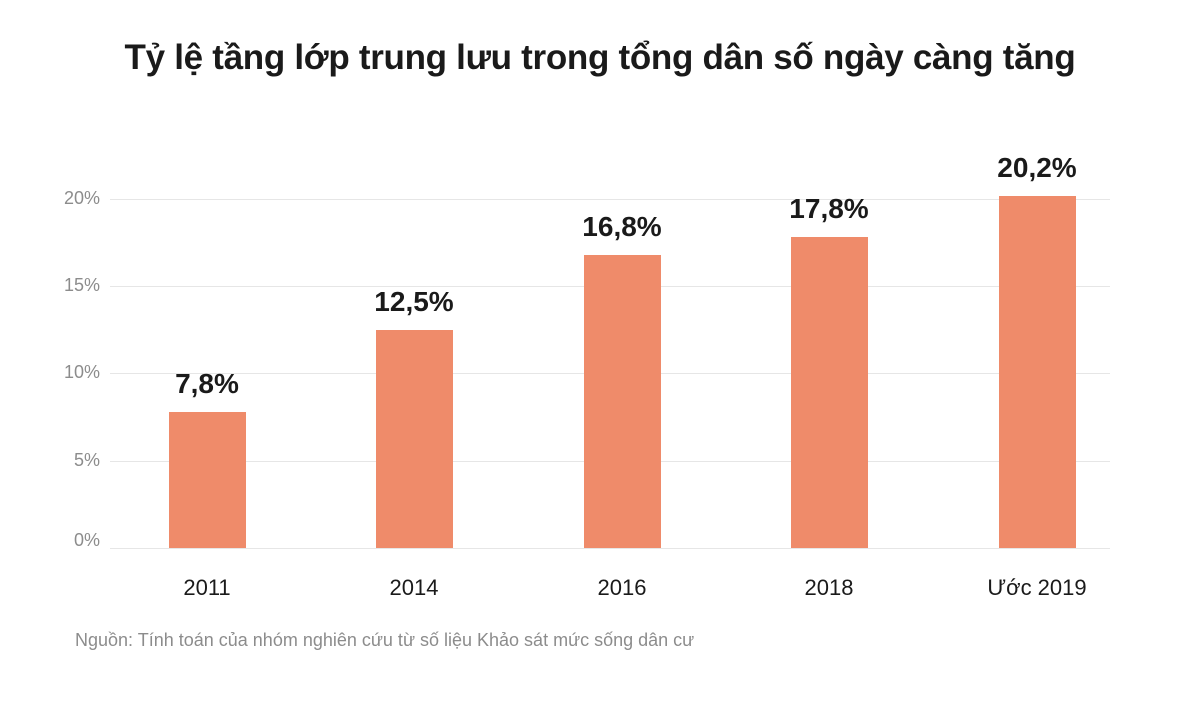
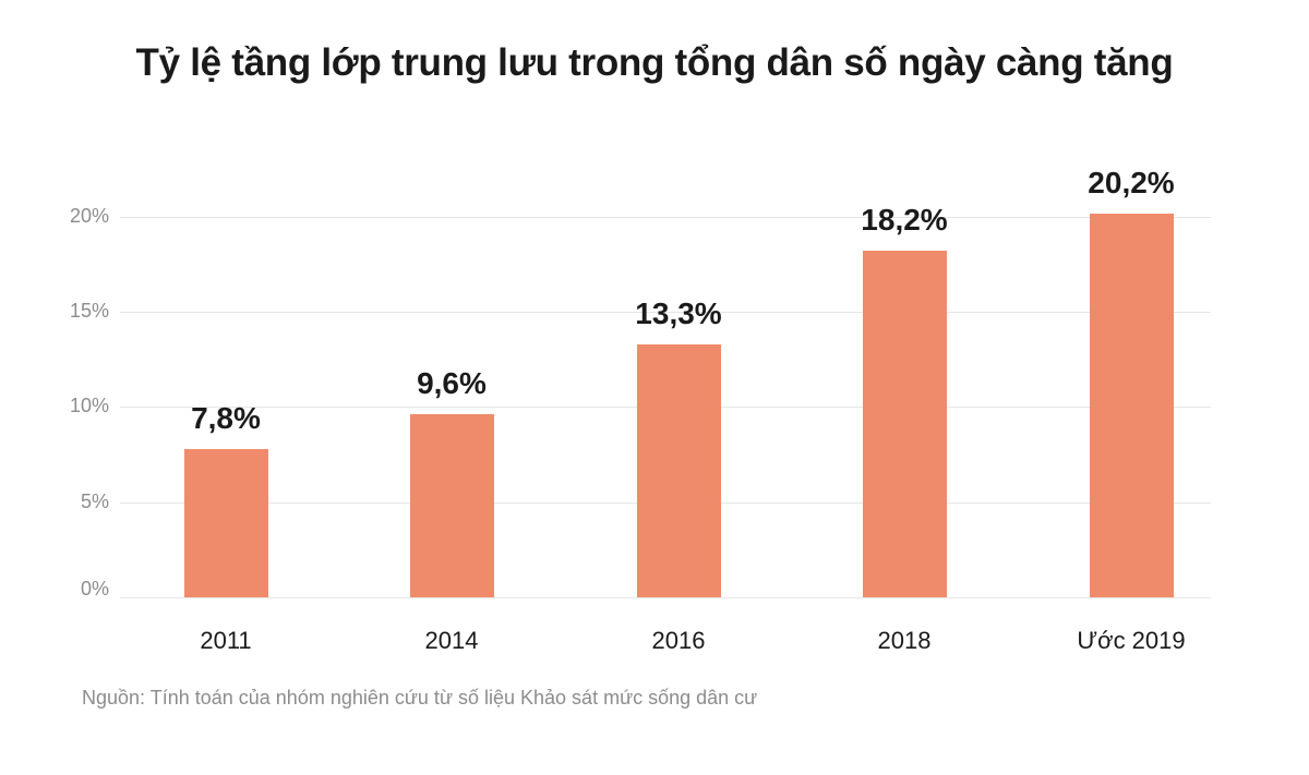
2014: 12,5% -> 9,6%
2016: 16,8% -> 13,3%
2018: 17,8% -> 18,2%
